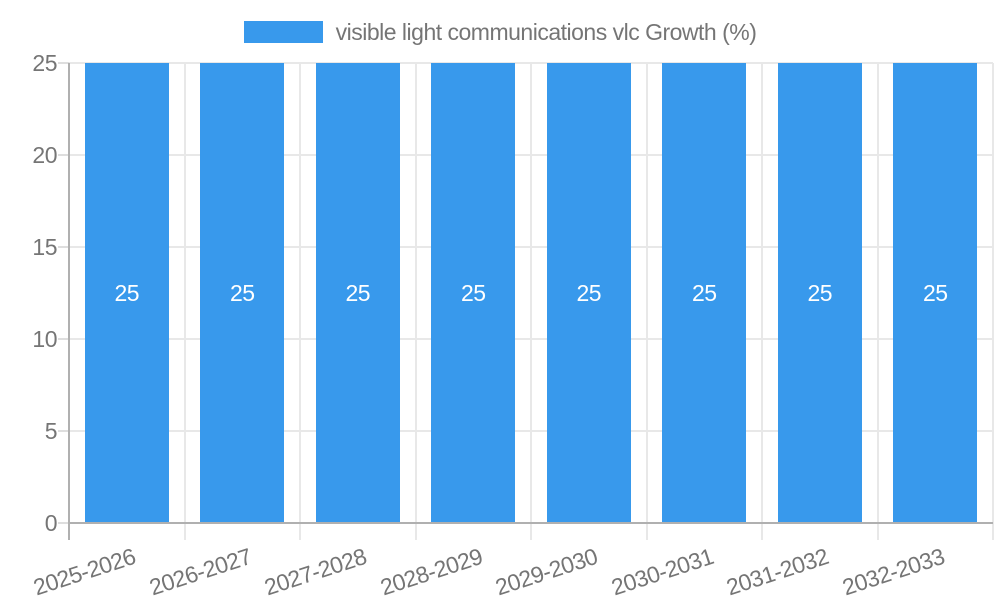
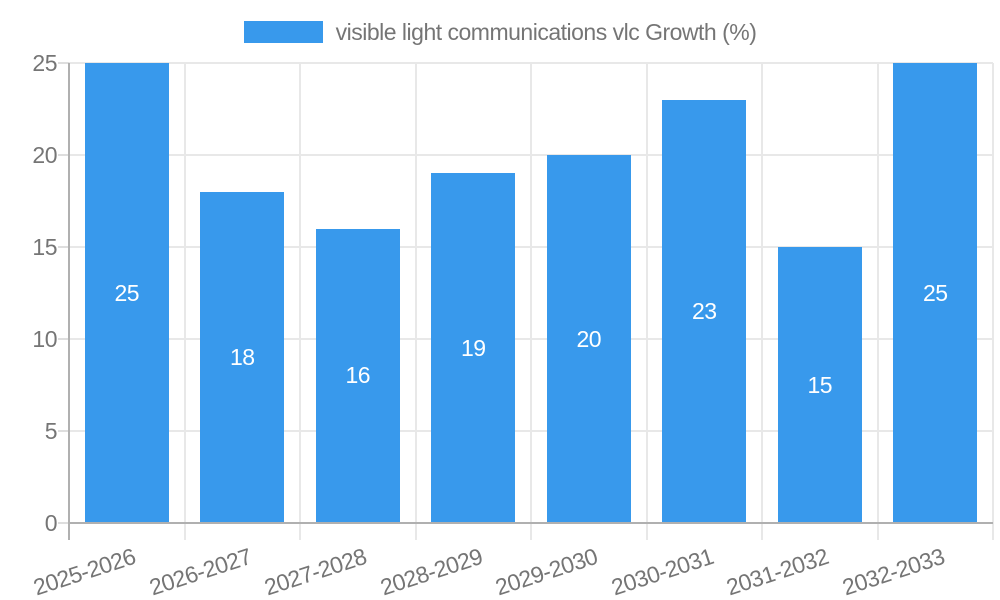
2026-2027: 25 -> 18
2027-2028: 25 -> 16
2028-2029: 25 -> 19
2029-2030: 25 -> 20
2030-2031: 25 -> 23
2031-2032: 25 -> 15
